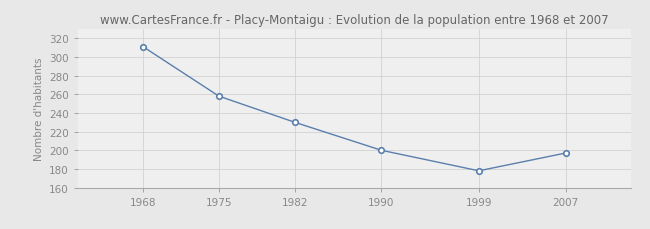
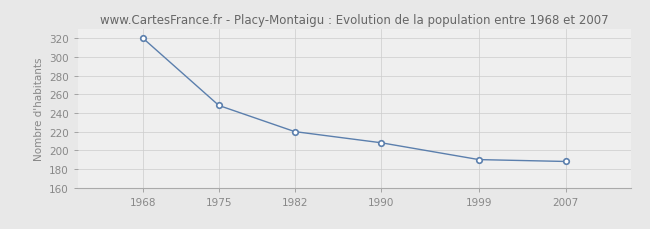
1968: 311 -> 320
1975: 258 -> 248
1982: 230 -> 220
1990: 200 -> 208
1999: 178 -> 190
2007: 197 -> 188
